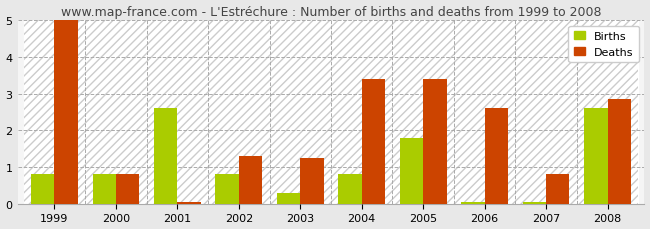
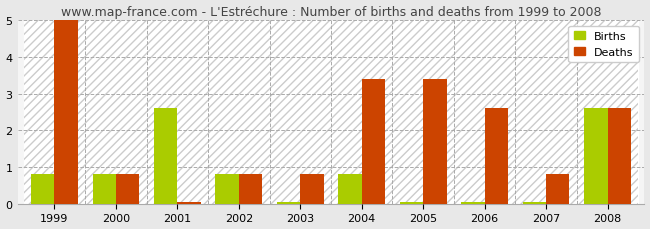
Deaths/2002: 1.30 -> 0.80
Births/2003: 0.30 -> 0.05
Deaths/2003: 1.25 -> 0.80
Births/2005: 1.80 -> 0.05
Deaths/2008: 2.85 -> 2.60
